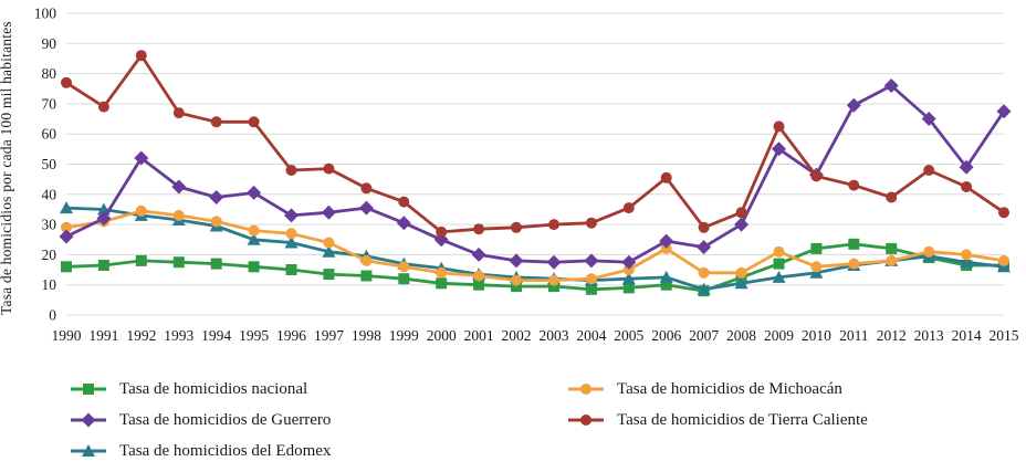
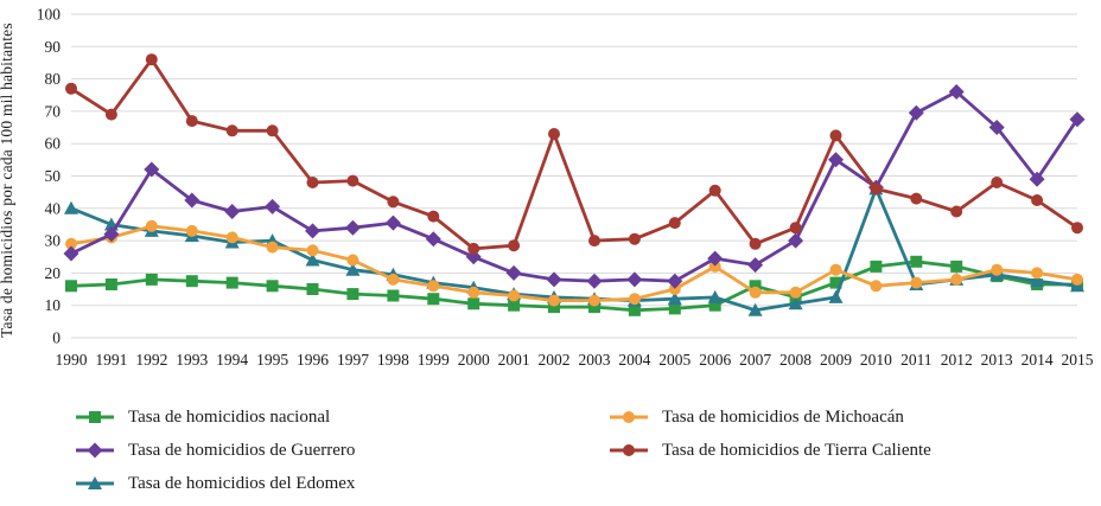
Tasa de homicidios del Edomex/1990: 36 -> 40
Tasa de homicidios del Edomex/1995: 25 -> 30
Tasa de homicidios de Tierra Caliente/2002: 29 -> 63
Tasa de homicidios nacional/2007: 8 -> 16
Tasa de homicidios del Edomex/2010: 14 -> 46
